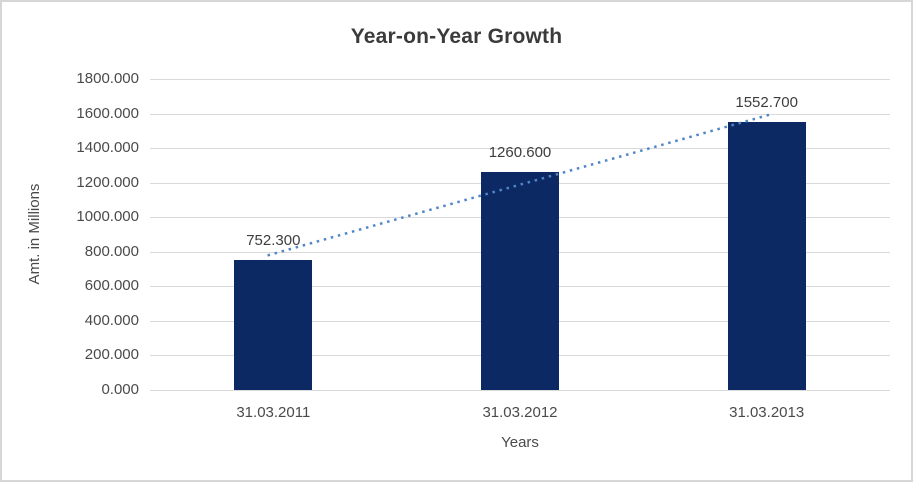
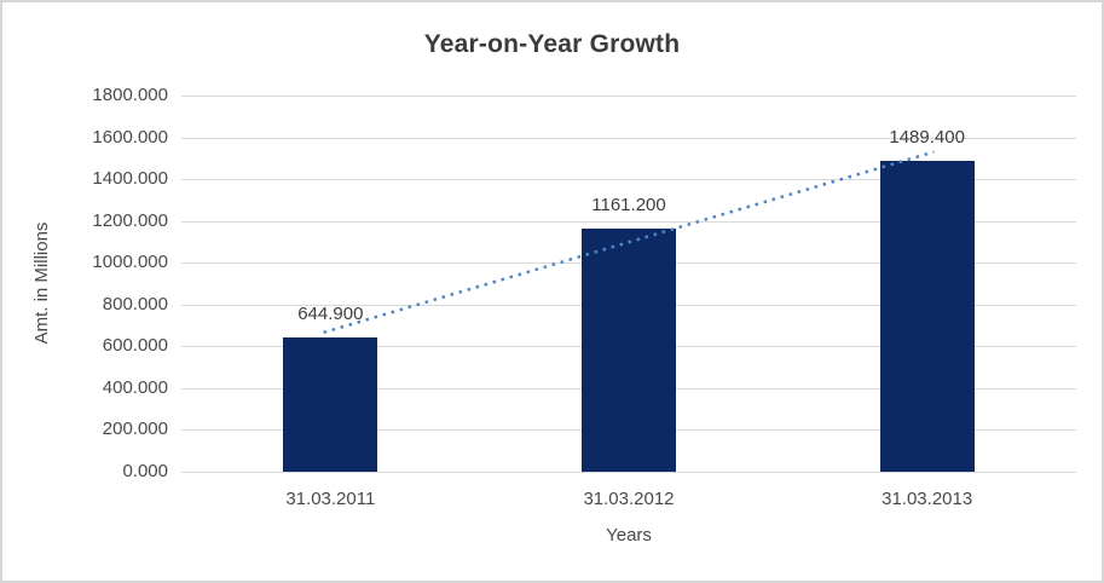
31.03.2011: 752.300 -> 644.900
31.03.2012: 1260.600 -> 1161.200
31.03.2013: 1552.700 -> 1489.400
